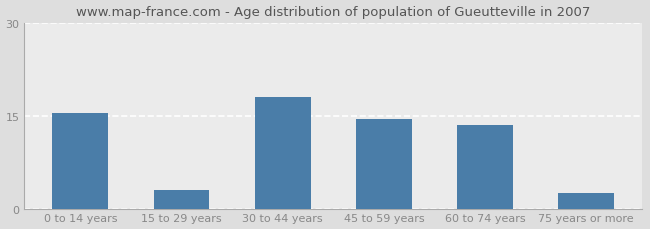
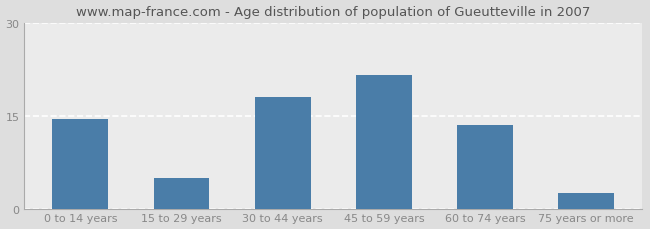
0 to 14 years: 15.5 -> 14.4
15 to 29 years: 3.0 -> 5.0
45 to 59 years: 14.5 -> 21.6
